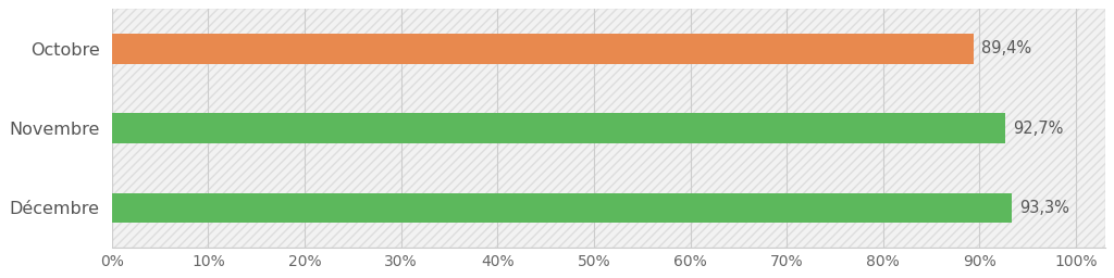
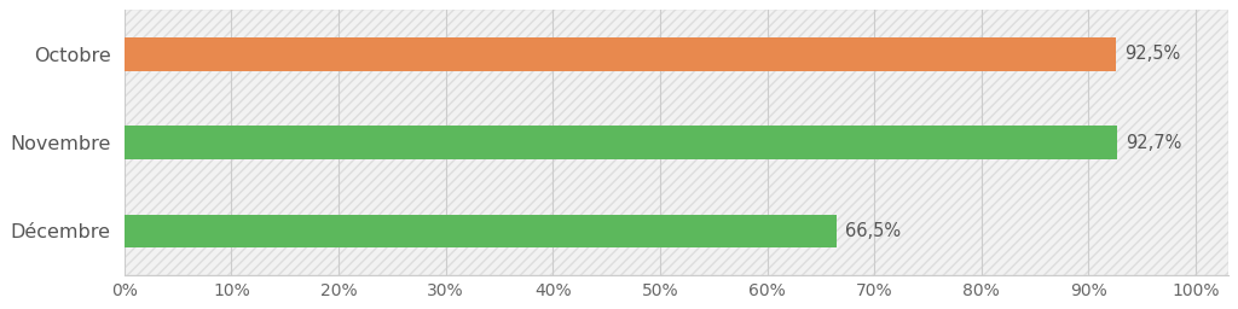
Octobre: 89,4% -> 92,5%
Décembre: 93,3% -> 66,5%
